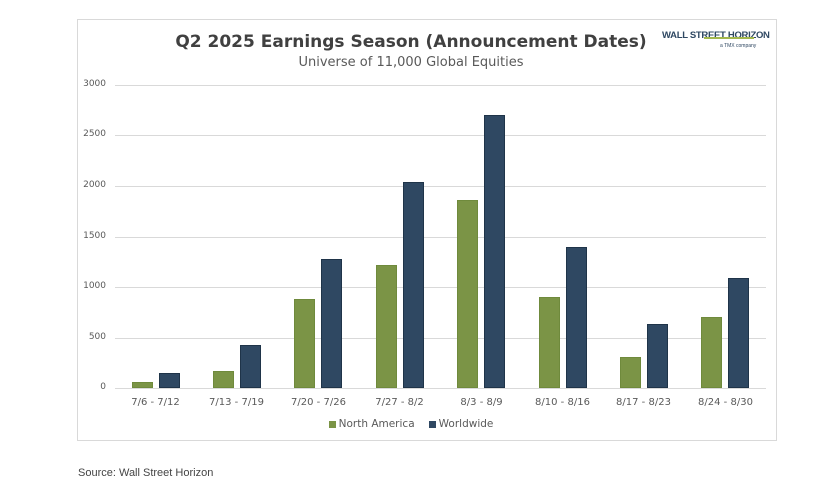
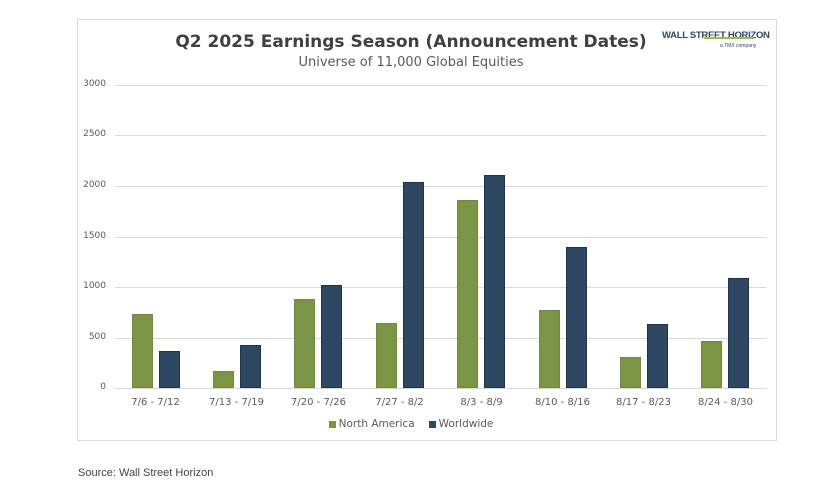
North America/7/6 - 7/12: 60 -> 730
Worldwide/7/6 - 7/12: 150 -> 370
Worldwide/7/20 - 7/26: 1280 -> 1020
North America/7/27 - 8/2: 1220 -> 640
Worldwide/8/3 - 8/9: 2700 -> 2110
North America/8/10 - 8/16: 900 -> 770
North America/8/24 - 8/30: 700 -> 470
